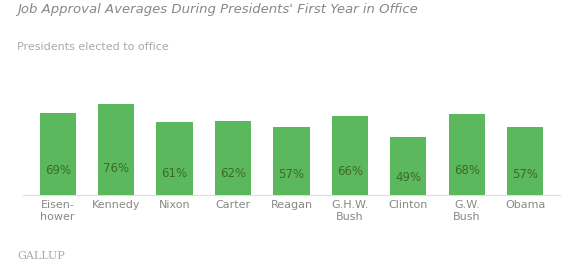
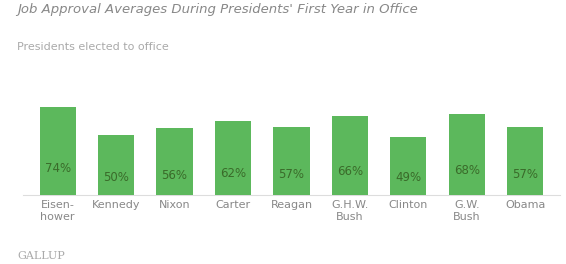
Eisen- hower: 69% -> 74%
Kennedy: 76% -> 50%
Nixon: 61% -> 56%
